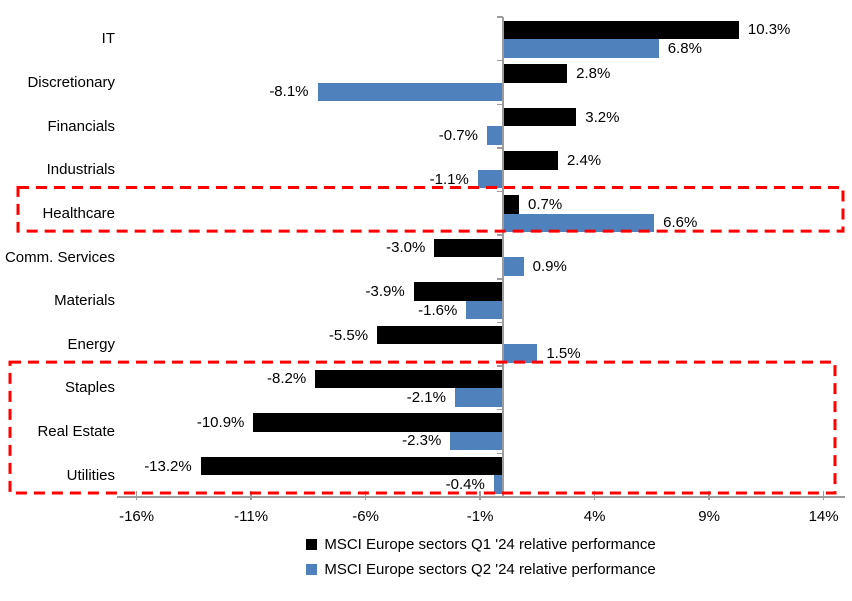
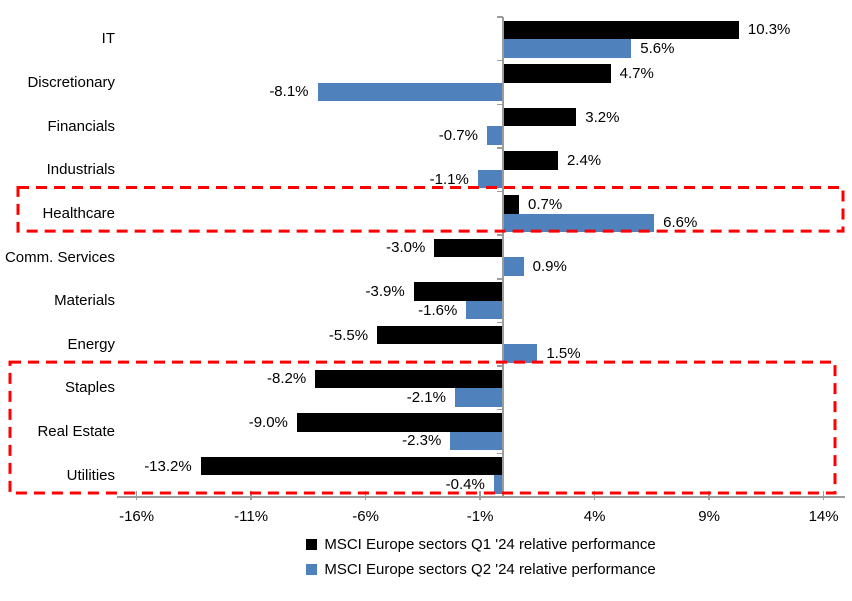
MSCI Europe sectors Q2 '24 relative performance/IT: 6.8% -> 5.6%
MSCI Europe sectors Q1 '24 relative performance/Discretionary: 2.8% -> 4.7%
MSCI Europe sectors Q1 '24 relative performance/Real Estate: -10.9% -> -9.0%
